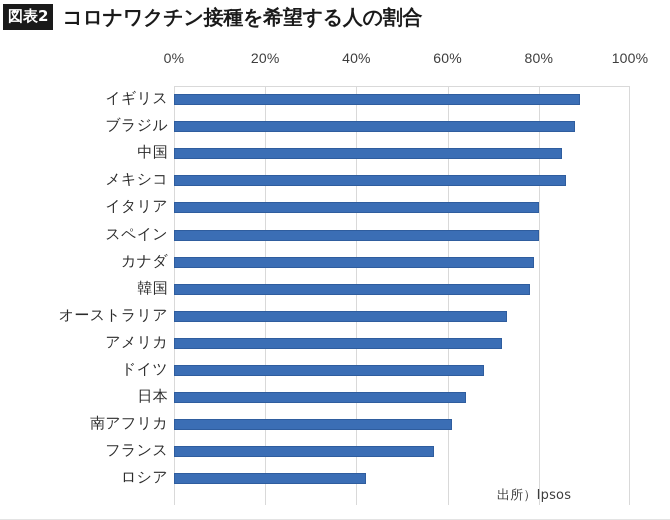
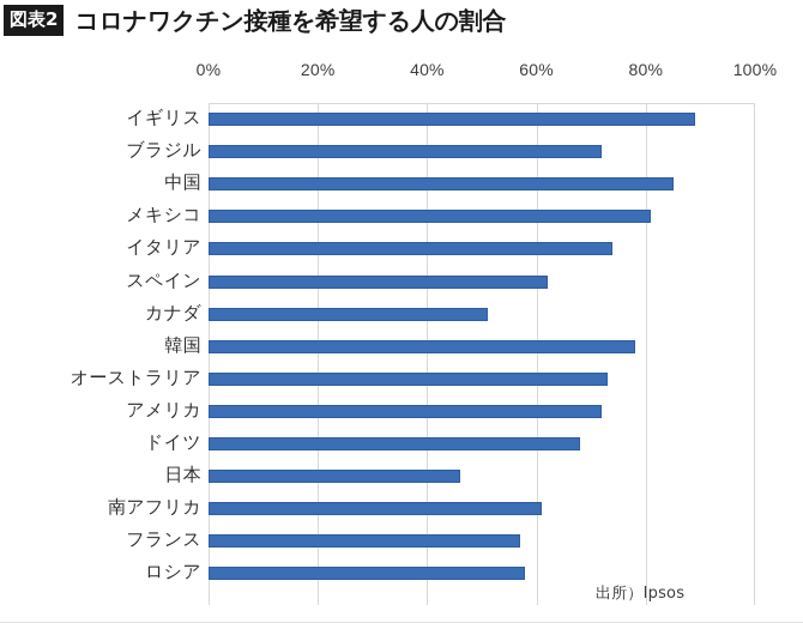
ブラジル: 88% -> 72%
メキシコ: 86% -> 81%
イタリア: 80% -> 74%
スペイン: 80% -> 62%
カナダ: 79% -> 51%
日本: 64% -> 46%
ロシア: 42% -> 58%
